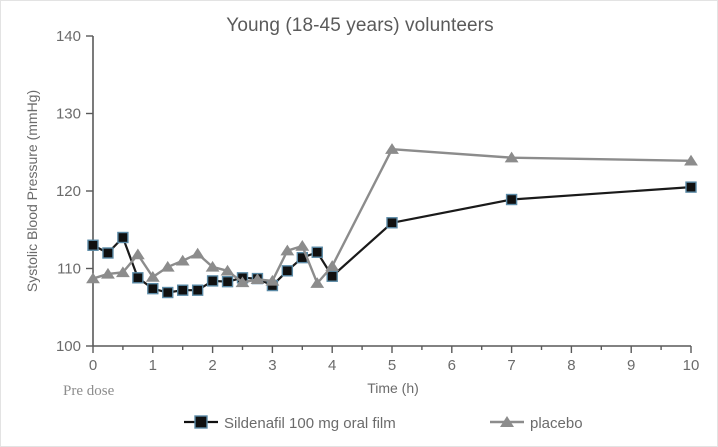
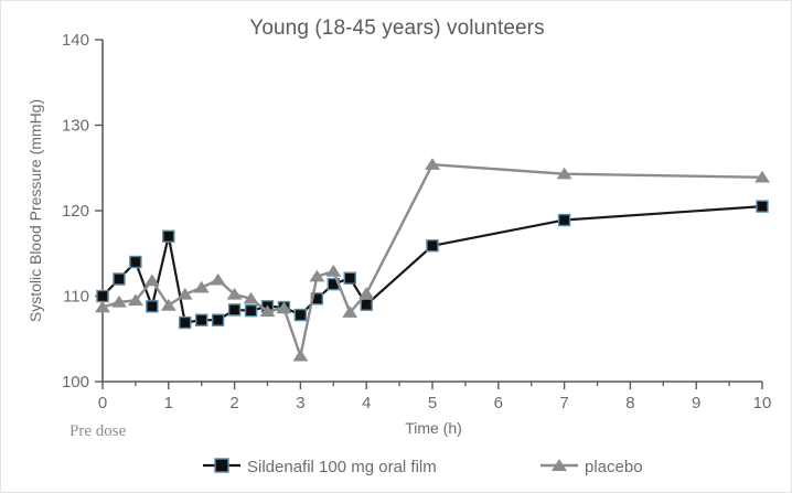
Sildenafil 100 mg oral film/0: 113 -> 110
Sildenafil 100 mg oral film/1: 107 -> 117
placebo/3: 108 -> 103
